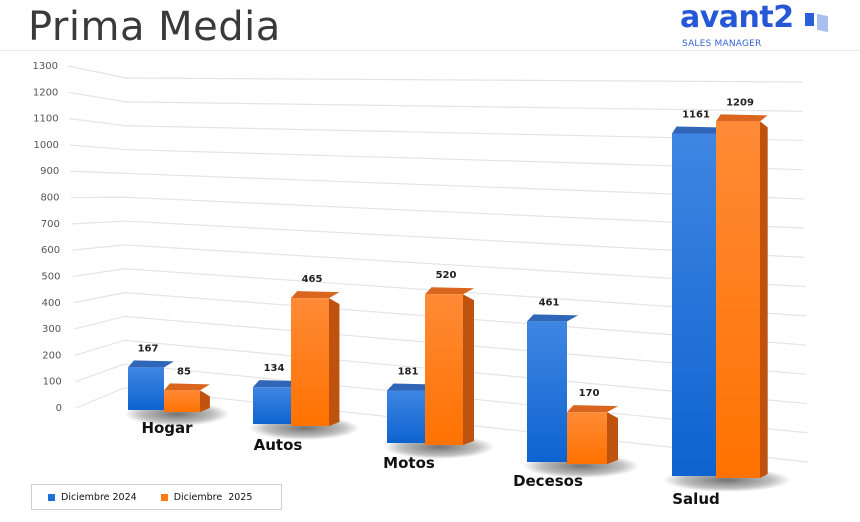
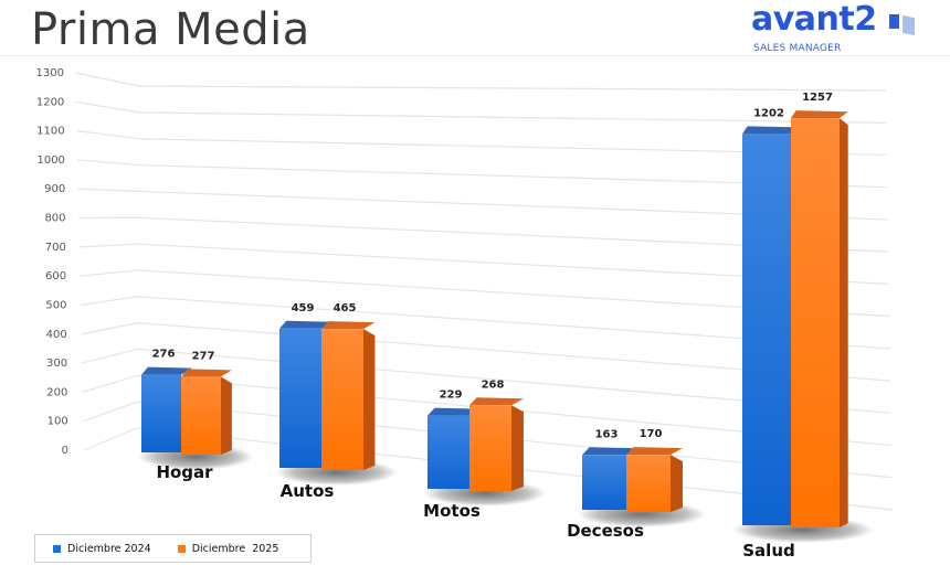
Diciembre 2024/Hogar: 167 -> 276
Diciembre 2025/Hogar: 85 -> 277
Diciembre 2024/Autos: 134 -> 459
Diciembre 2024/Motos: 181 -> 229
Diciembre 2025/Motos: 520 -> 268
Diciembre 2024/Decesos: 461 -> 163
Diciembre 2024/Salud: 1161 -> 1202
Diciembre 2025/Salud: 1209 -> 1257
